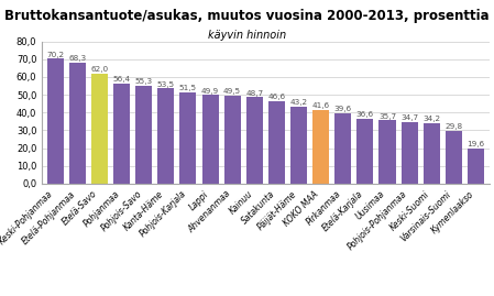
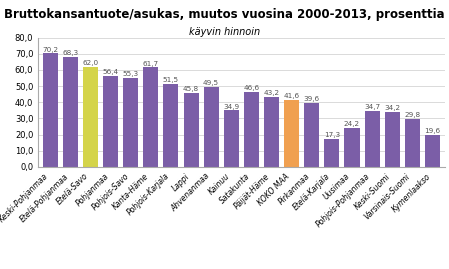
Kanta-Häme: 53,5 -> 61,7
Lappi: 49,9 -> 45,8
Kainuu: 48,7 -> 34,9
Etelä-Karjala: 36,6 -> 17,3
Uusimaa: 35,7 -> 24,2
